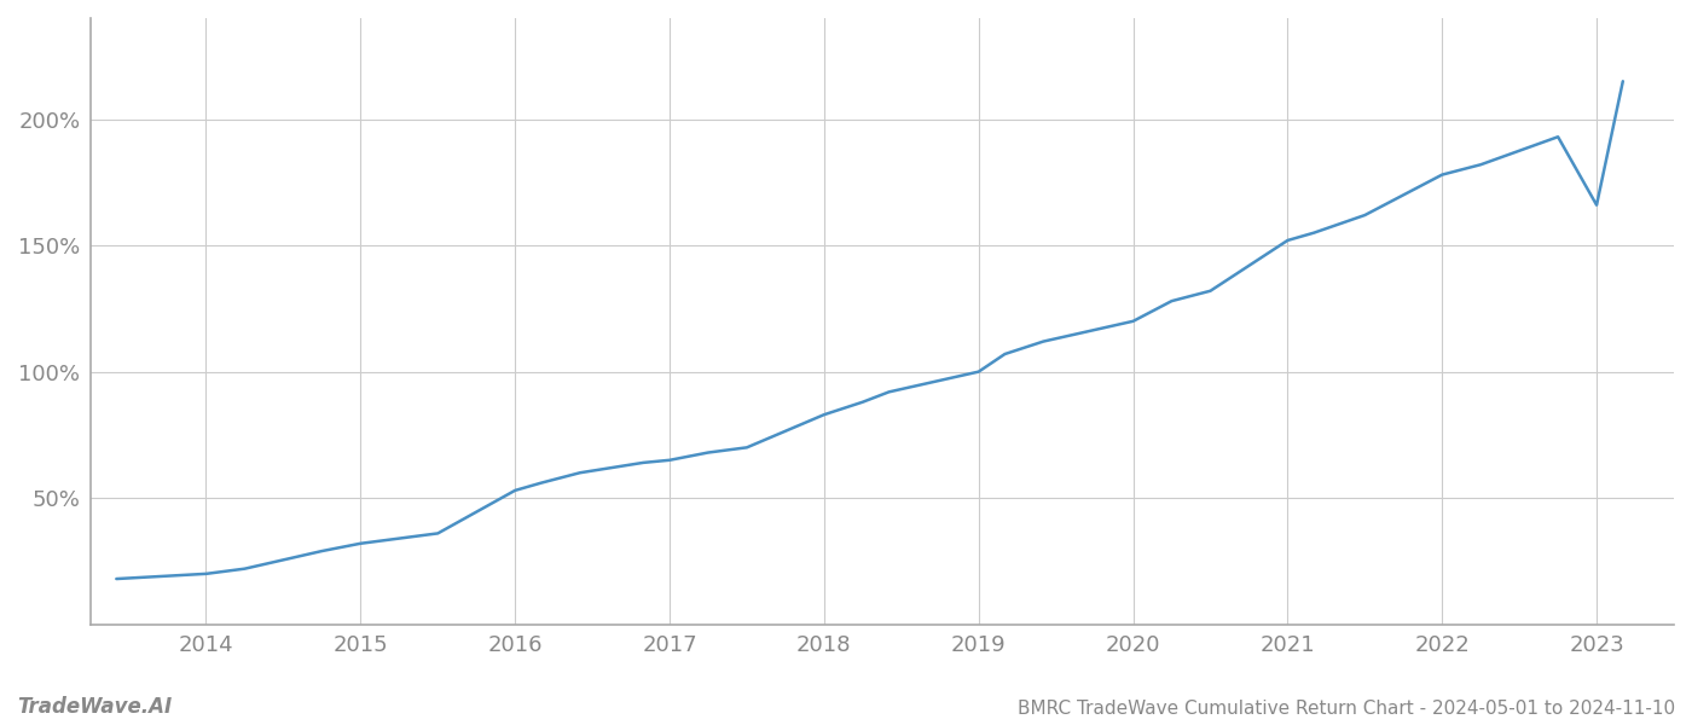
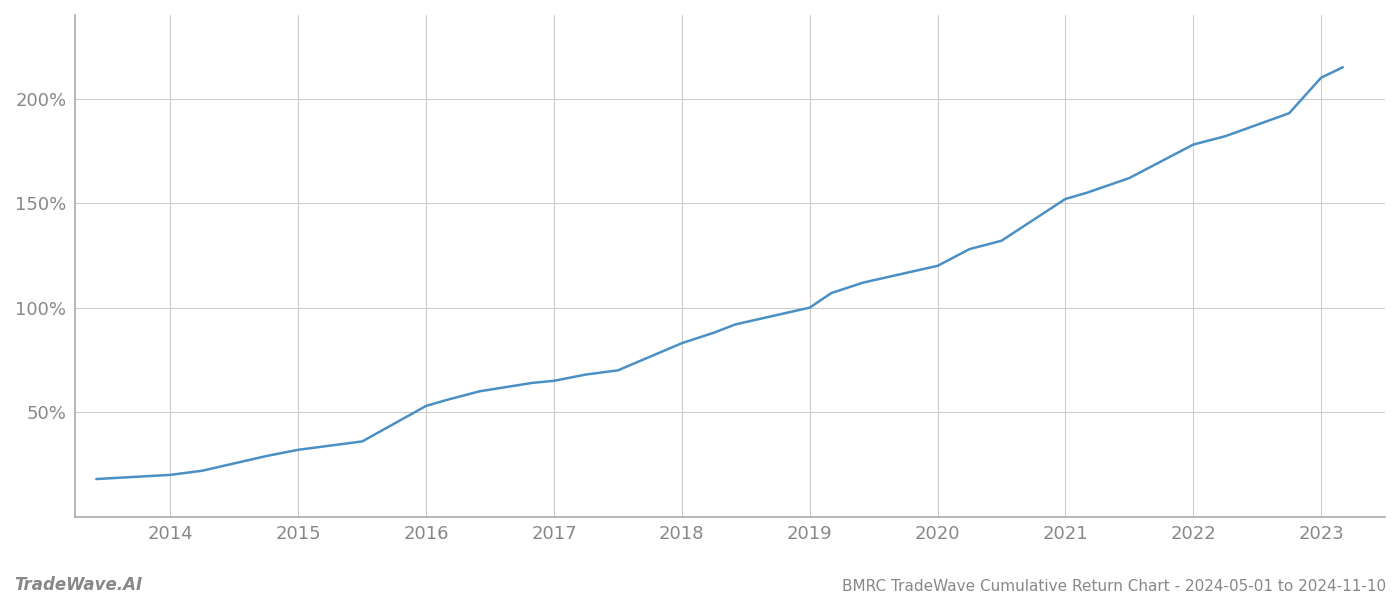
2023: 166% -> 210%
